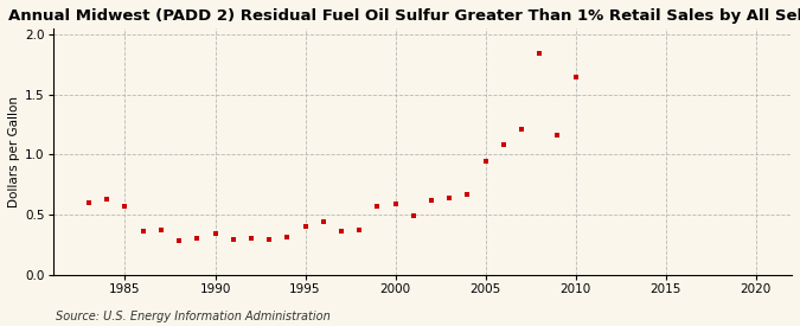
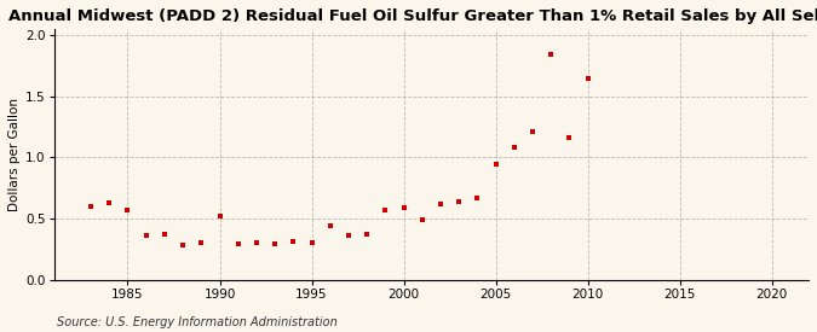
1990: 0.34 -> 0.52
1995: 0.40 -> 0.30
